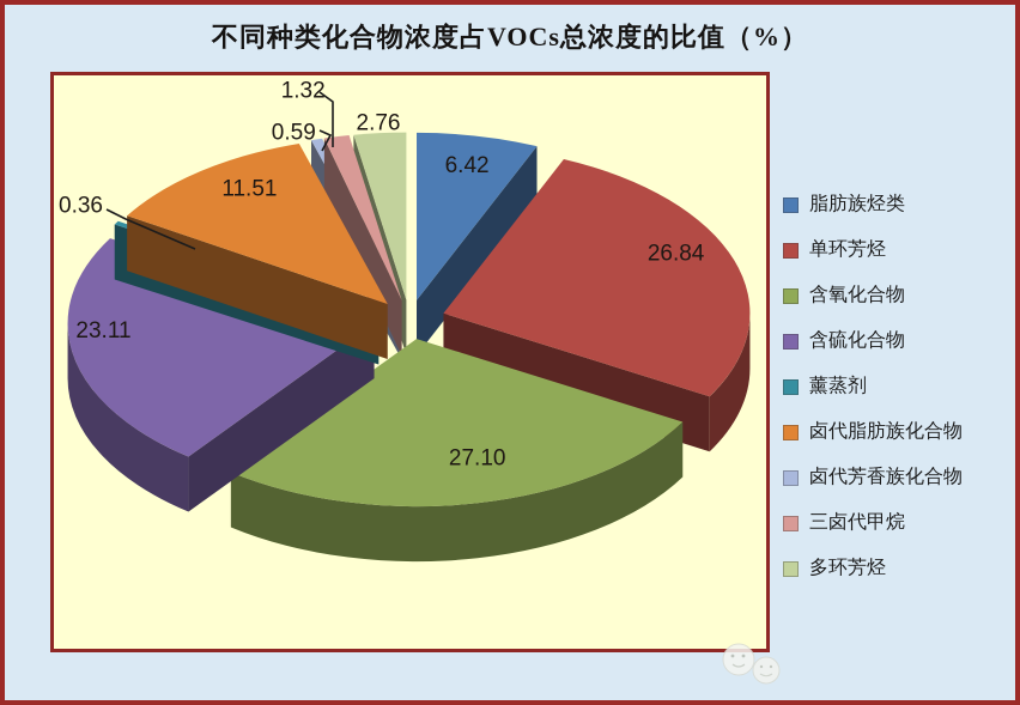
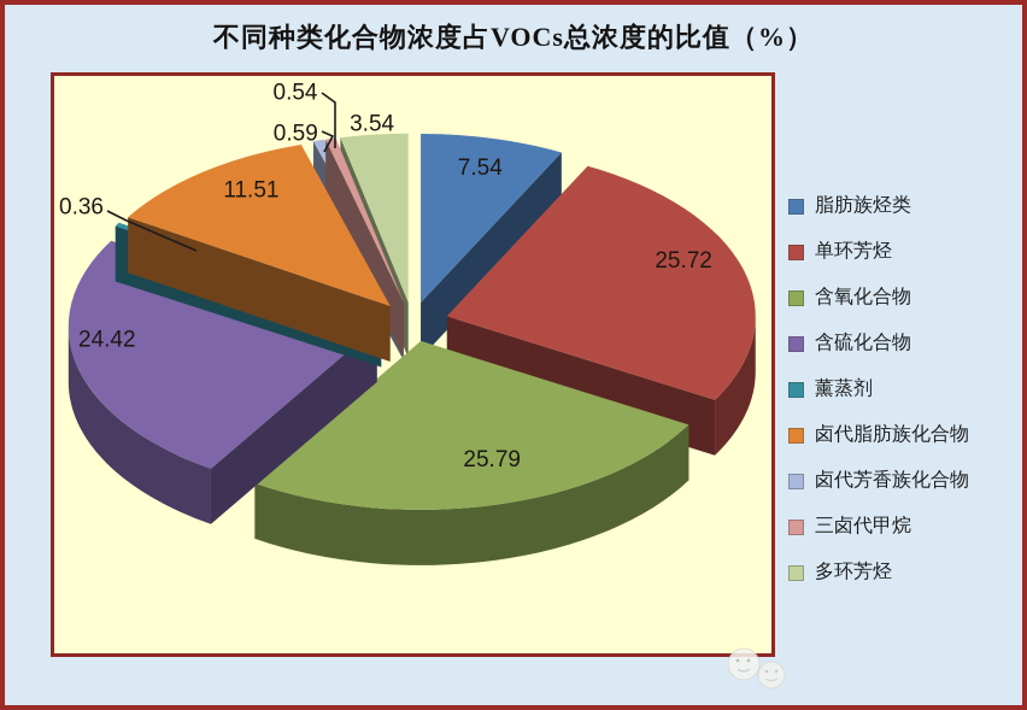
脂肪族烃类: 6.42 -> 7.54
单环芳烃: 26.84 -> 25.72
含氧化合物: 27.10 -> 25.79
含硫化合物: 23.11 -> 24.42
三卤代甲烷: 1.32 -> 0.54
多环芳烃: 2.76 -> 3.54
